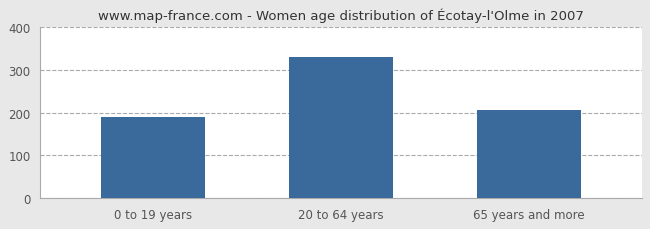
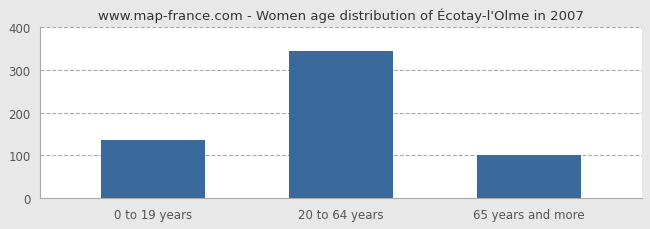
0 to 19 years: 190 -> 135
20 to 64 years: 330 -> 345
65 years and more: 205 -> 100
